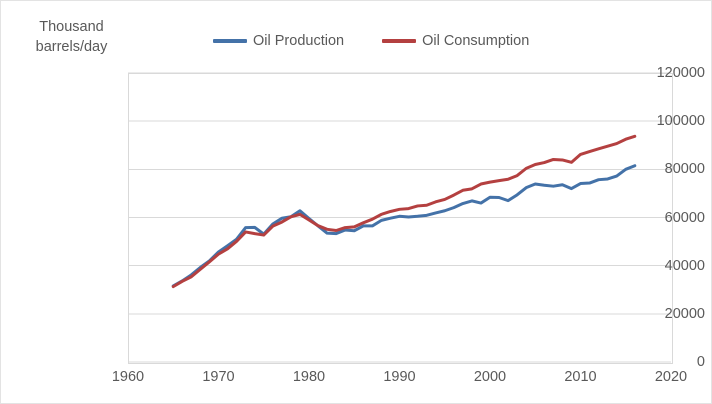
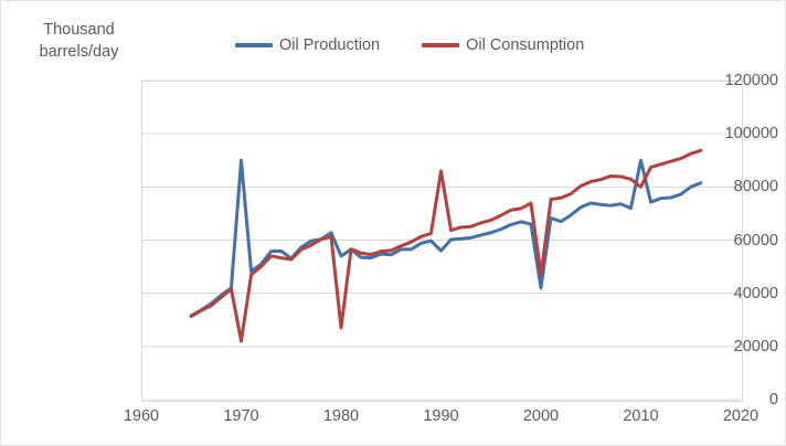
Oil Production/1970: 46000 -> 90000
Oil Consumption/1970: 45000 -> 22000
Oil Production/1980: 60000 -> 54000
Oil Consumption/1980: 59000 -> 27000
Oil Production/1990: 60000 -> 56000
Oil Consumption/1990: 63000 -> 86000
Oil Production/2000: 68000 -> 42000
Oil Consumption/2000: 75000 -> 47000
Oil Production/2010: 74000 -> 90000
Oil Consumption/2010: 86000 -> 80000
